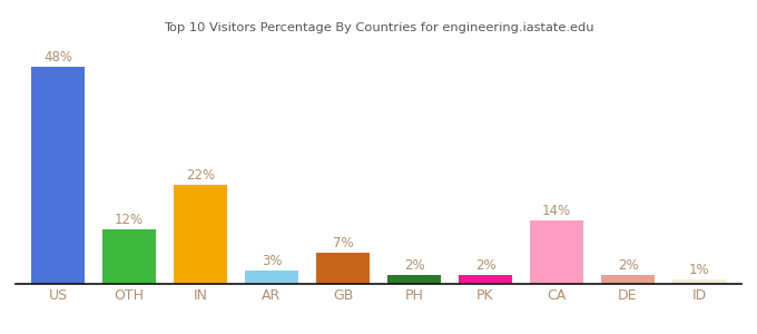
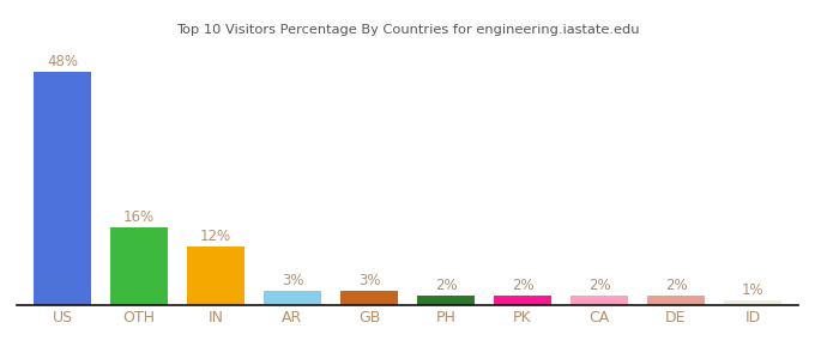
OTH: 12% -> 16%
IN: 22% -> 12%
GB: 7% -> 3%
CA: 14% -> 2%
